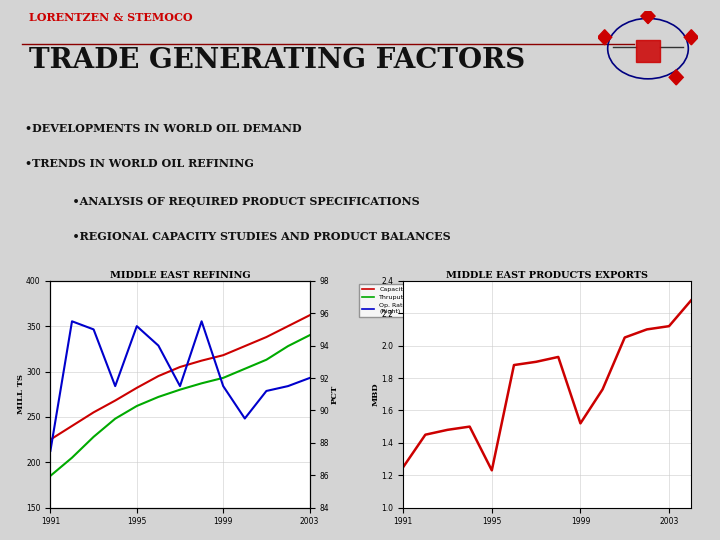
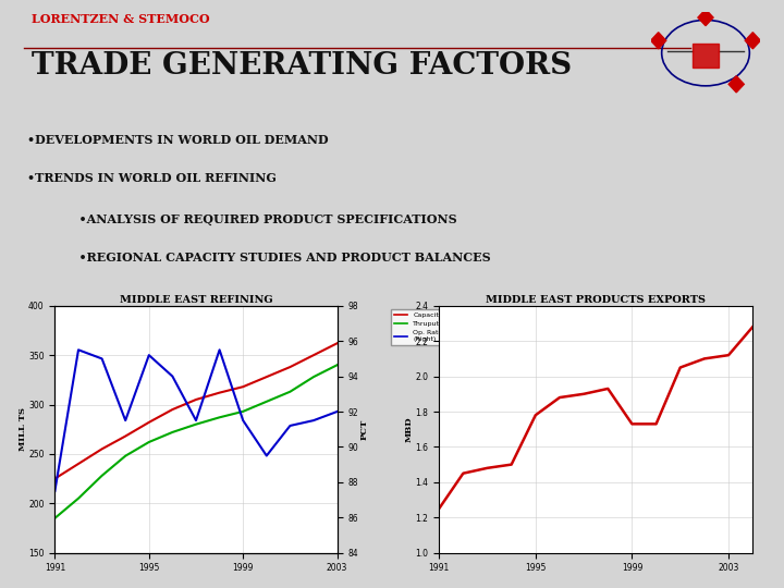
MIDDLE EAST PRODUCTS EXPORTS/1995: 1.23 -> 1.78
MIDDLE EAST PRODUCTS EXPORTS/1999: 1.52 -> 1.73
